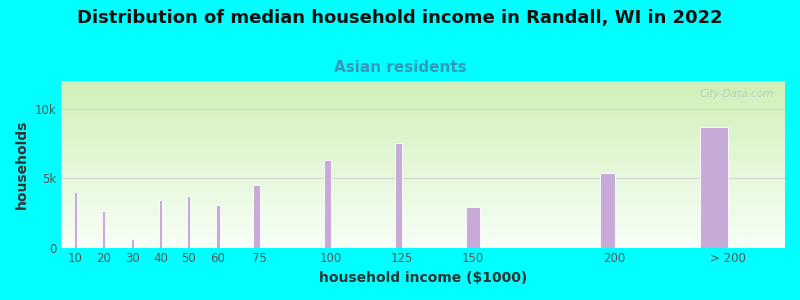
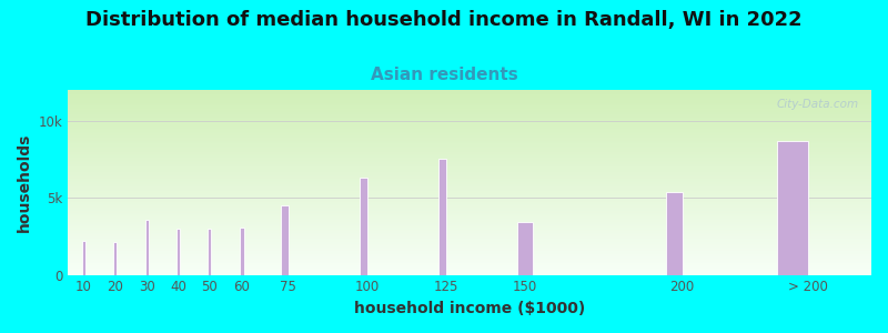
10: 4.0k -> 2.2k
20: 2.6k -> 2.1k
30: 0.6k -> 3.6k
40: 3.4k -> 3.0k
50: 3.7k -> 3.0k
150: 2.9k -> 3.4k
